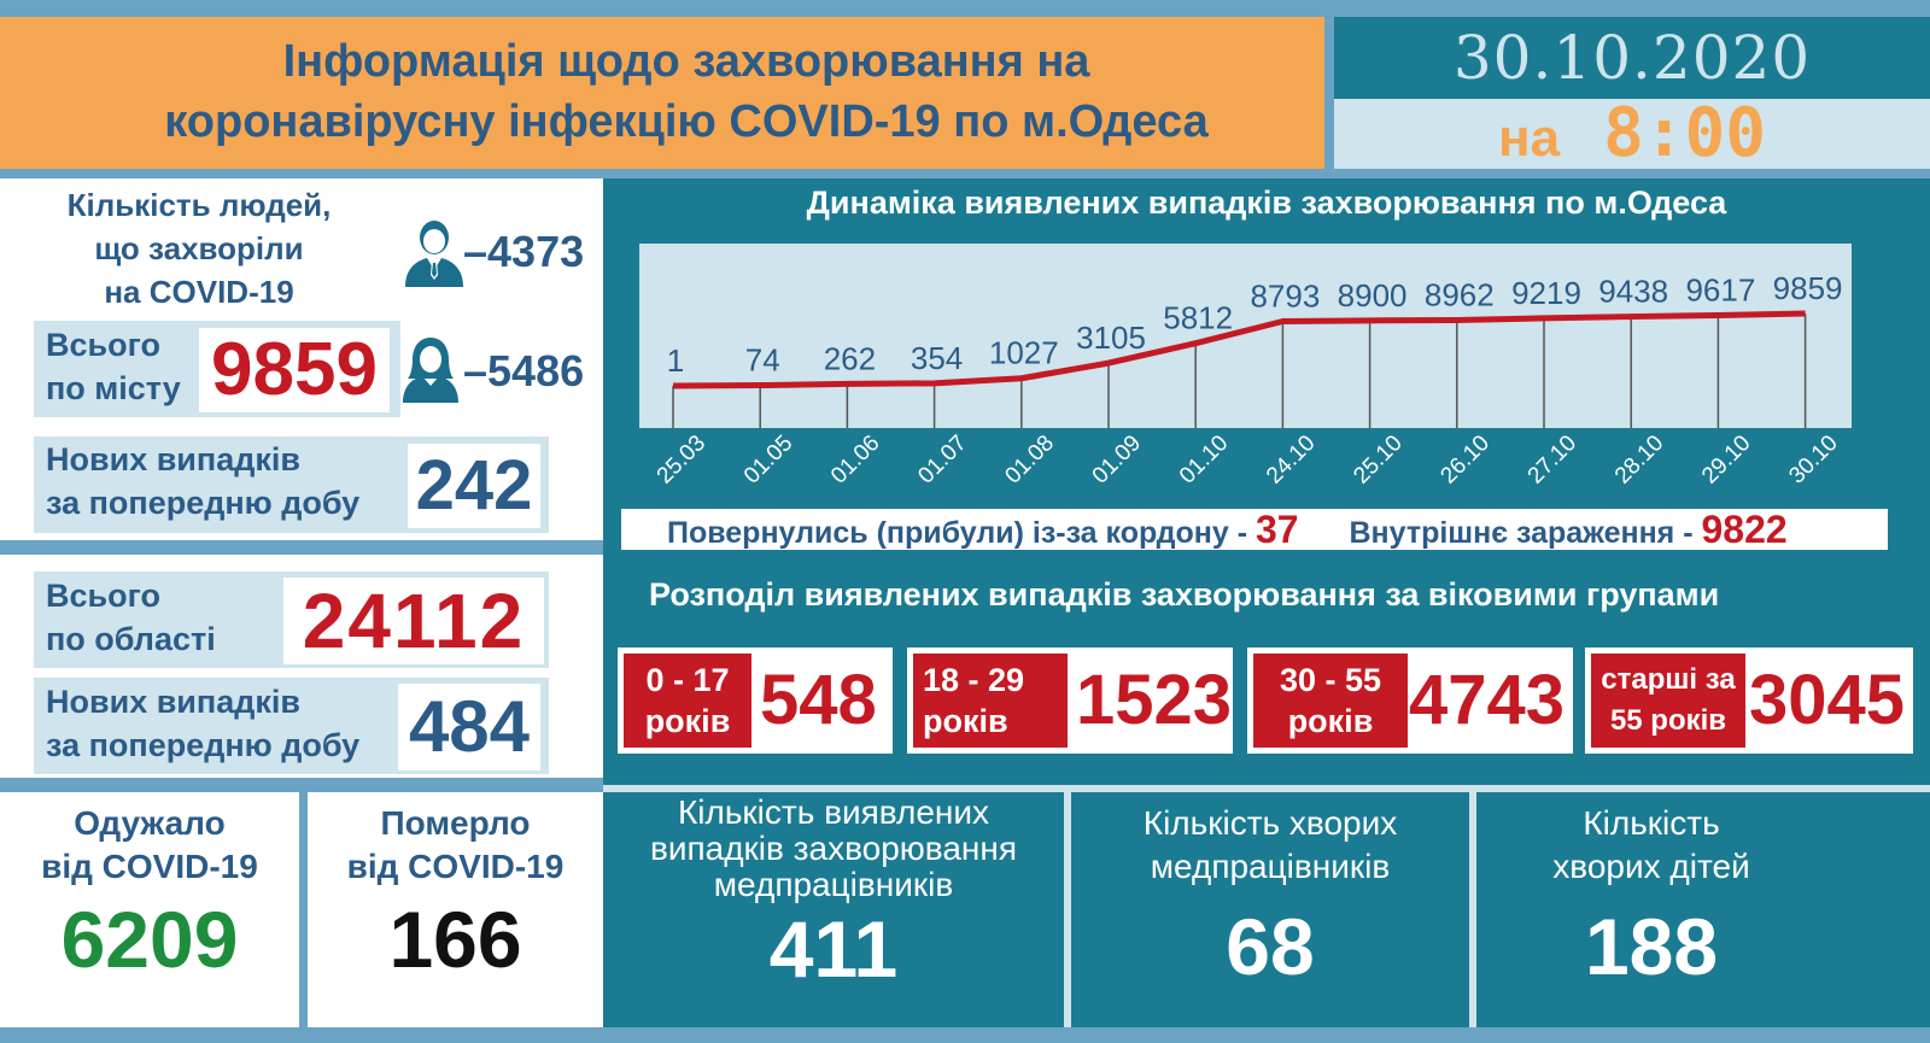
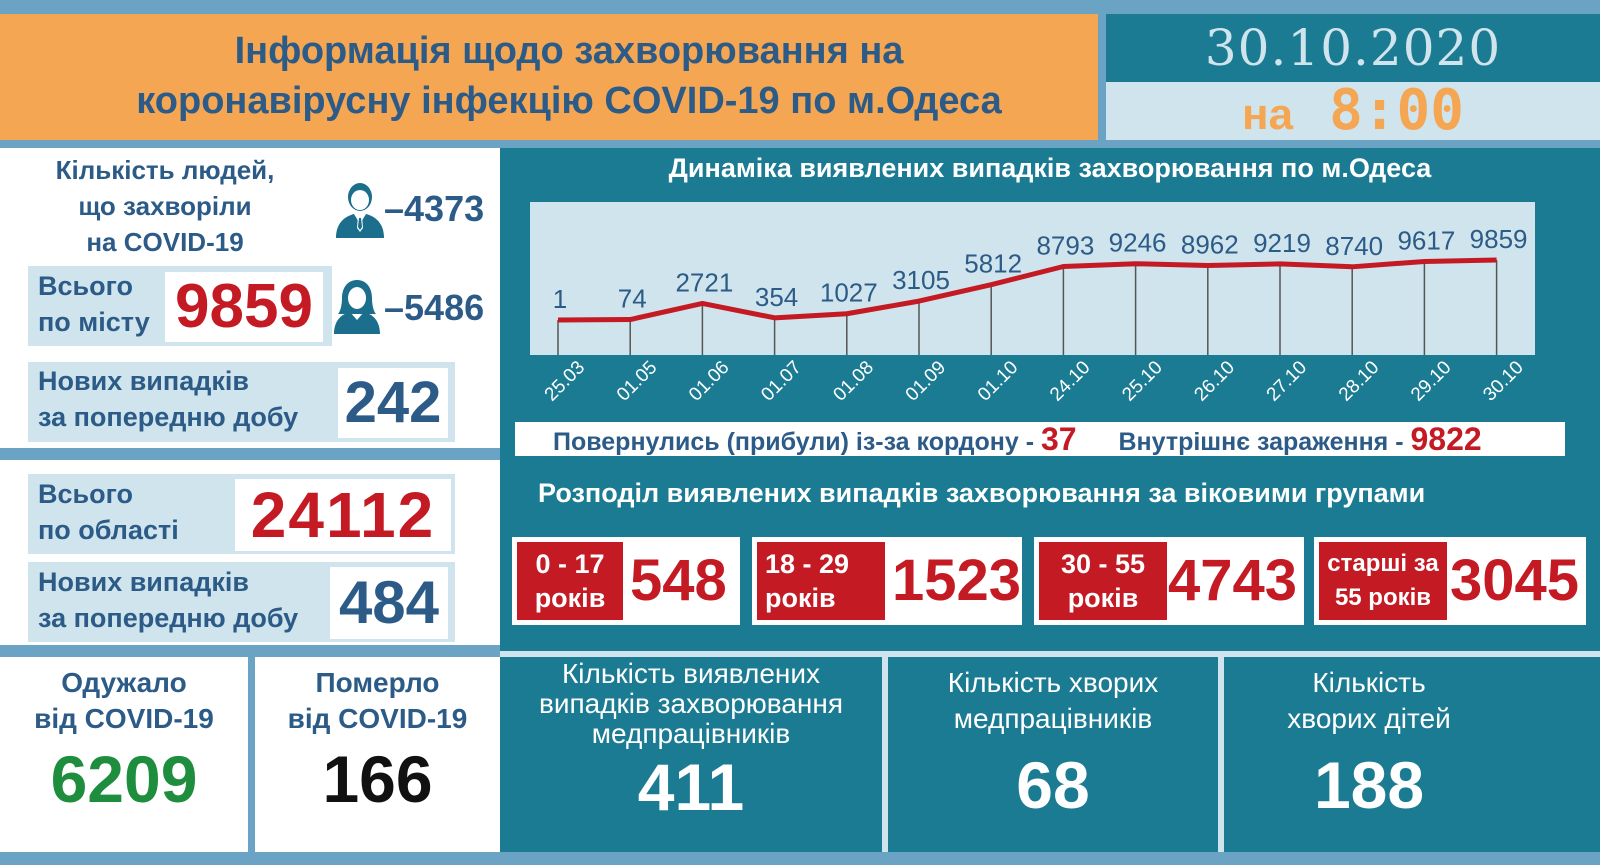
01.06: 262 -> 2721
25.10: 8900 -> 9246
28.10: 9438 -> 8740
